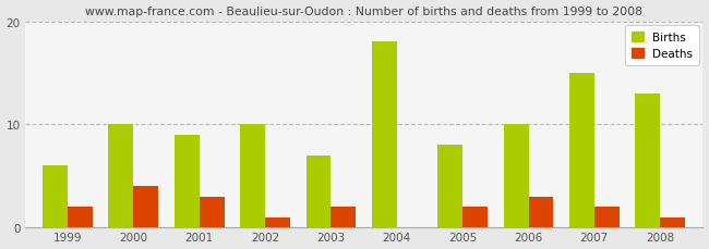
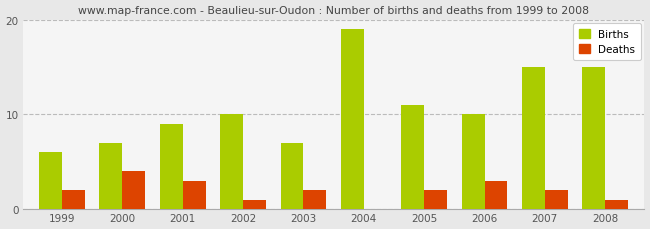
Births/2000: 10 -> 7
Births/2004: 18 -> 19
Births/2005: 8 -> 11
Births/2008: 13 -> 15
